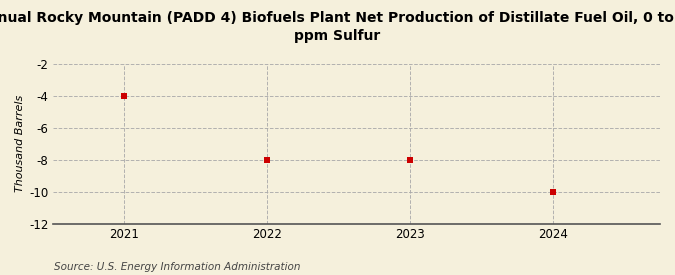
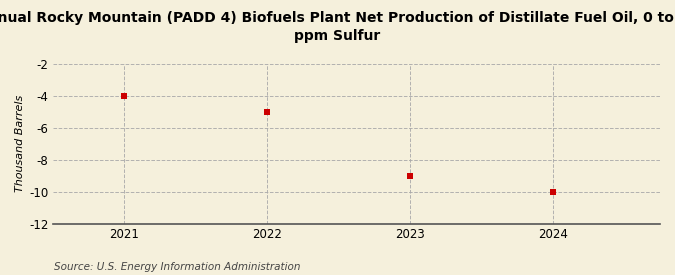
2022: -8 -> -5
2023: -8 -> -9
